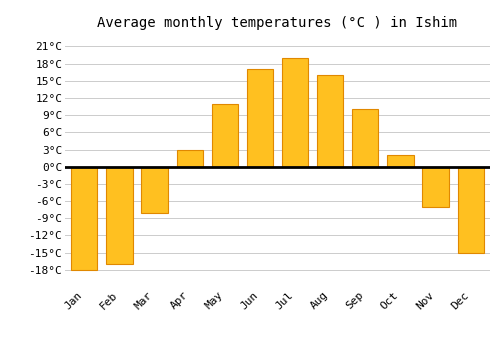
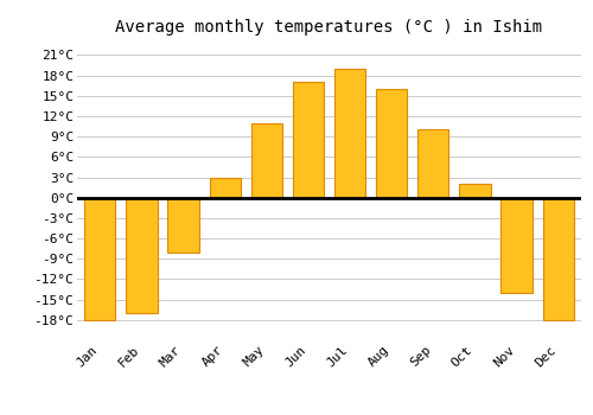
Nov: -7°C -> -14°C
Dec: -15°C -> -18°C
